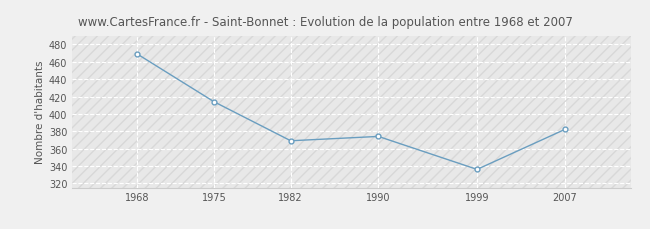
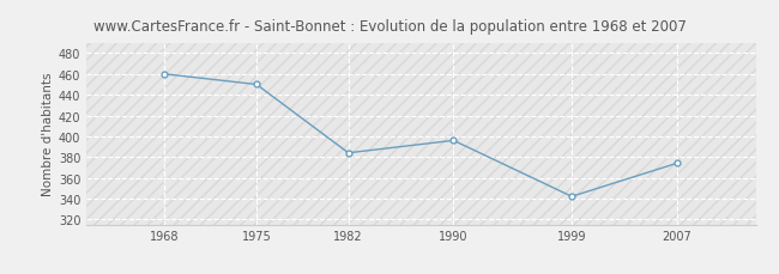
1968: 469 -> 460
1975: 414 -> 450
1982: 369 -> 384
1990: 374 -> 396
1999: 336 -> 342
2007: 382 -> 374
